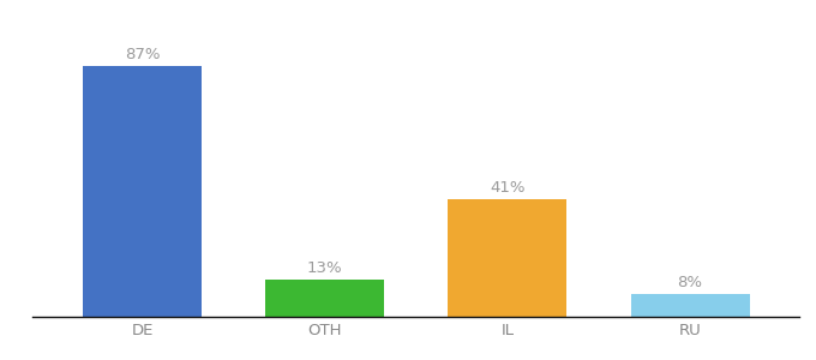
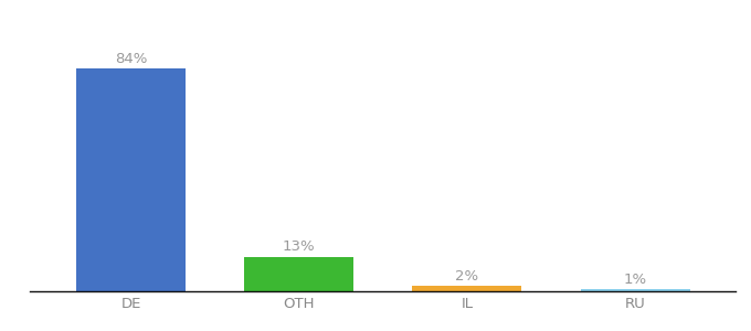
DE: 87% -> 84%
IL: 41% -> 2%
RU: 8% -> 1%
